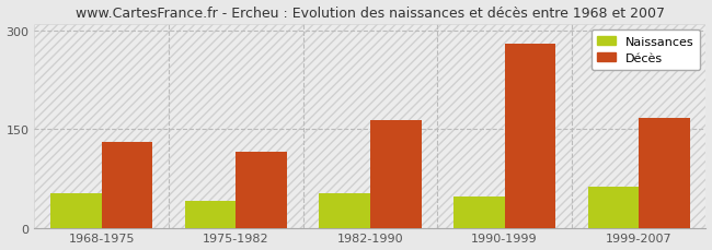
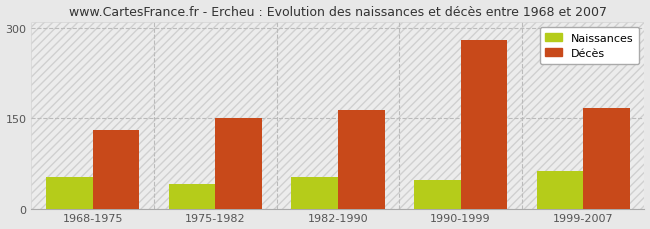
Décès/1975-1982: 116 -> 150
